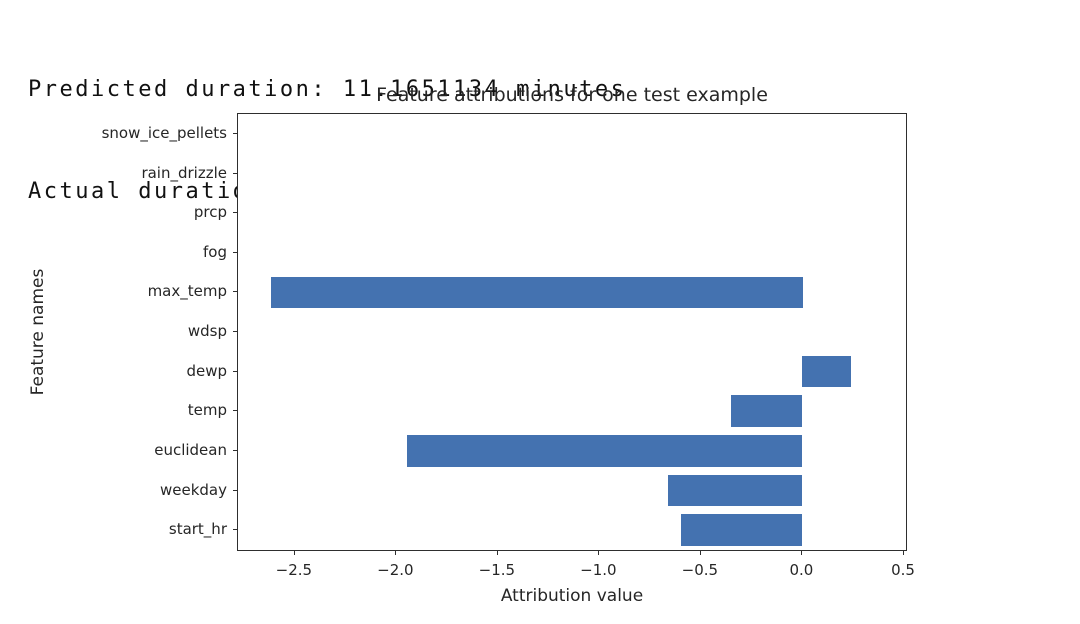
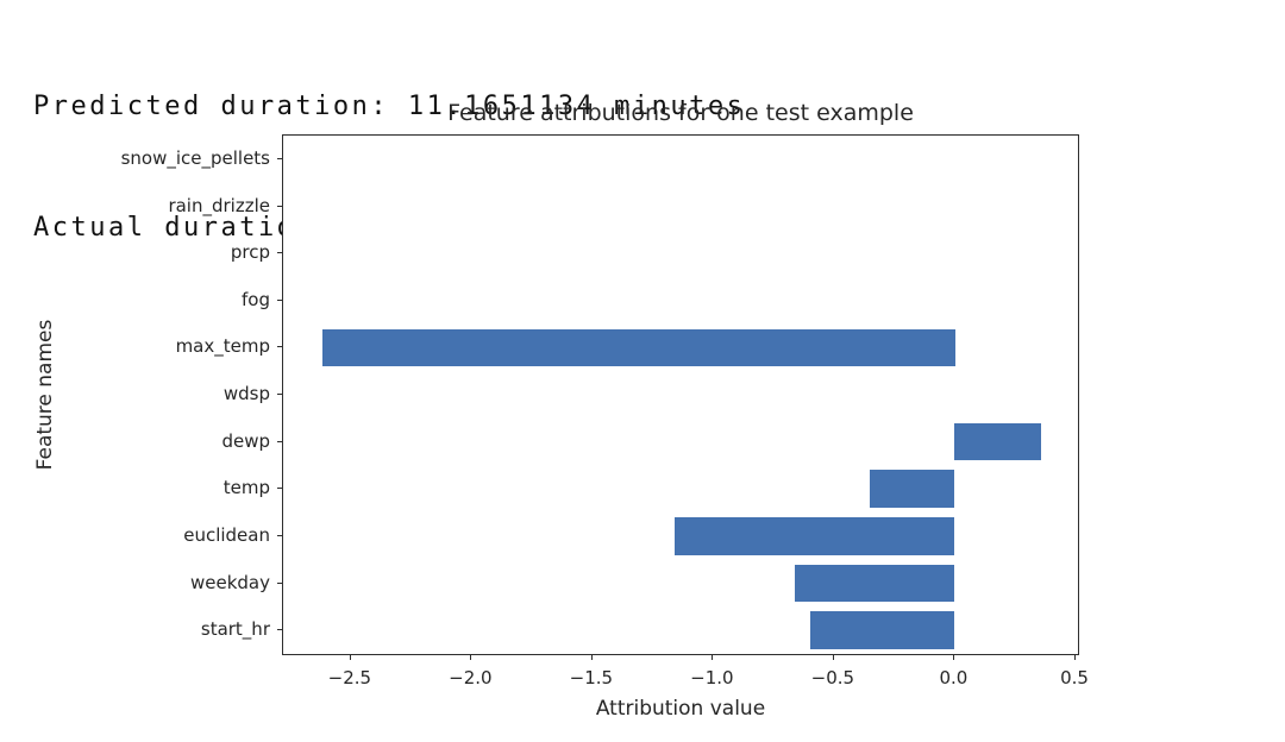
dewp: 0.24 -> 0.36
euclidean: -1.95 -> -1.16
